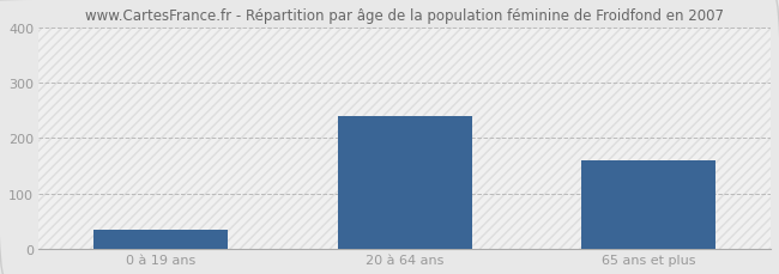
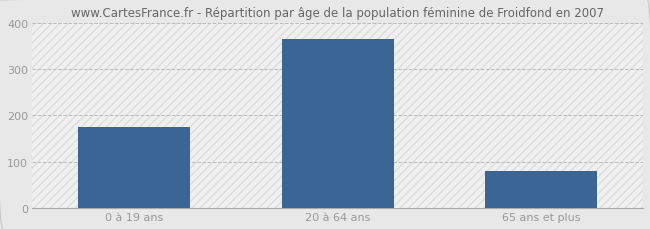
0 à 19 ans: 35 -> 175
20 à 64 ans: 240 -> 365
65 ans et plus: 160 -> 80
